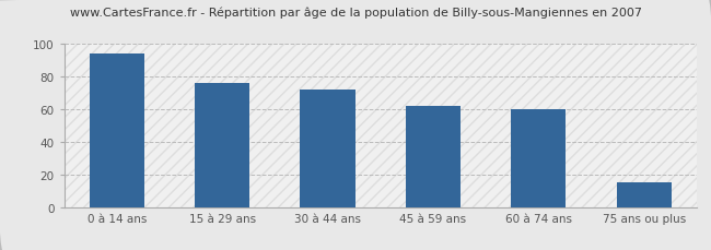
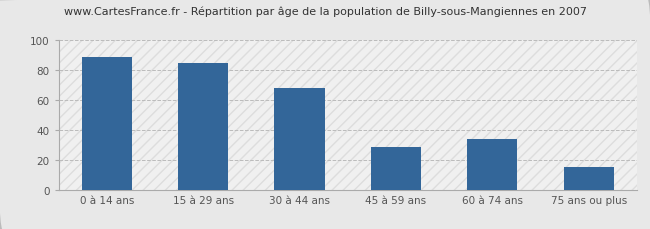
0 à 14 ans: 94 -> 89
15 à 29 ans: 76 -> 85
30 à 44 ans: 72 -> 68
45 à 59 ans: 62 -> 29
60 à 74 ans: 60 -> 34
